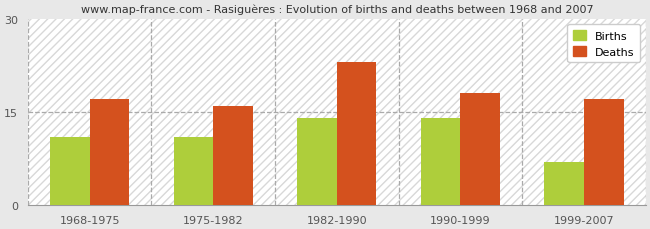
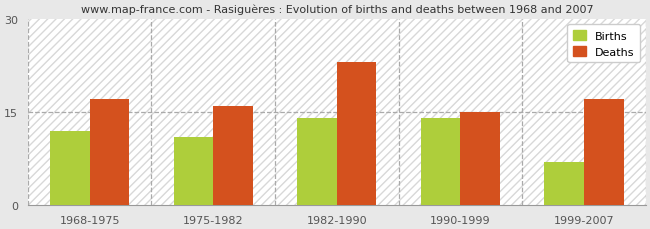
Births/1968-1975: 11 -> 12
Deaths/1990-1999: 18 -> 15
